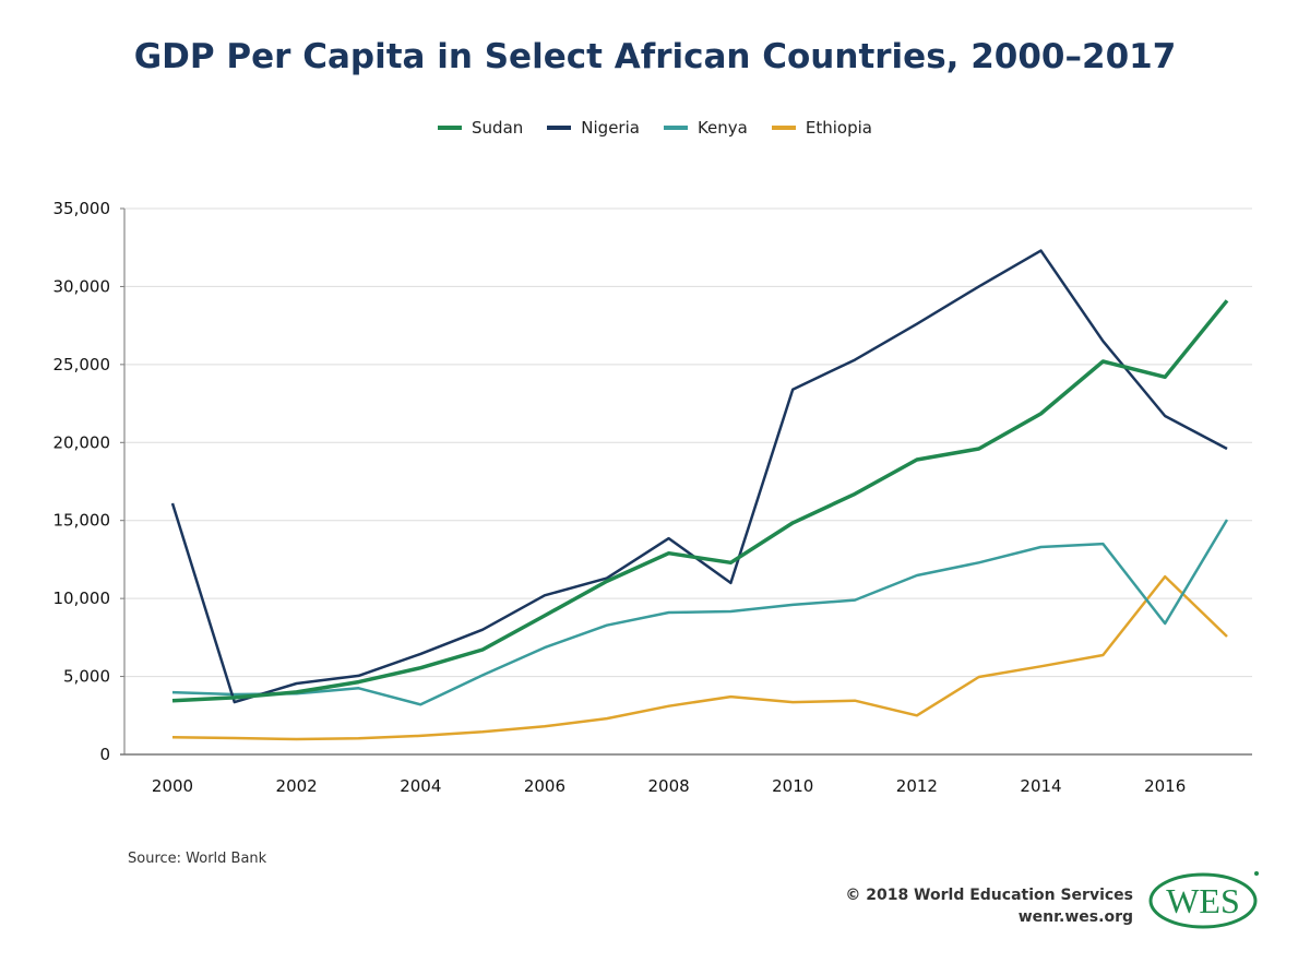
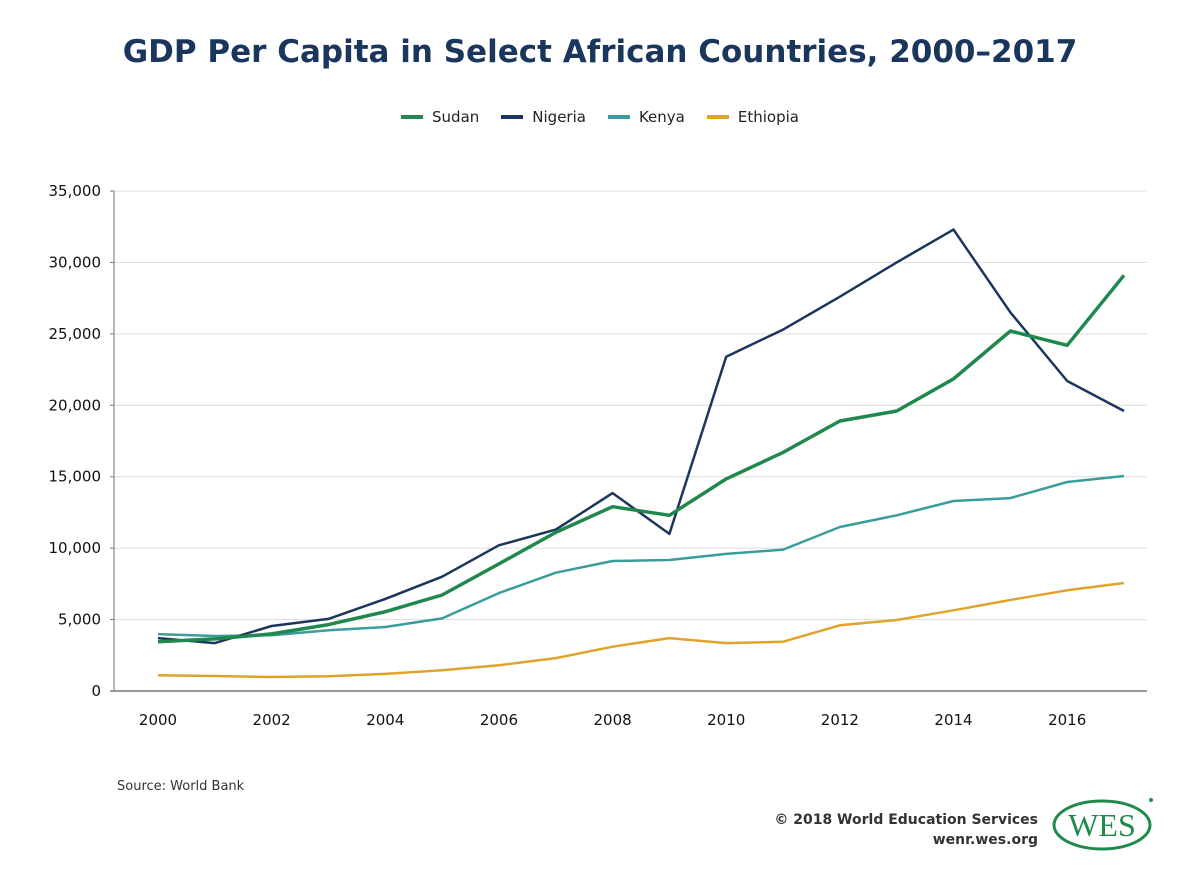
Nigeria/2000: 16100 -> 3700
Kenya/2004: 3200 -> 4500
Ethiopia/2012: 2500 -> 4600
Kenya/2016: 8400 -> 14600
Ethiopia/2016: 11400 -> 7000
